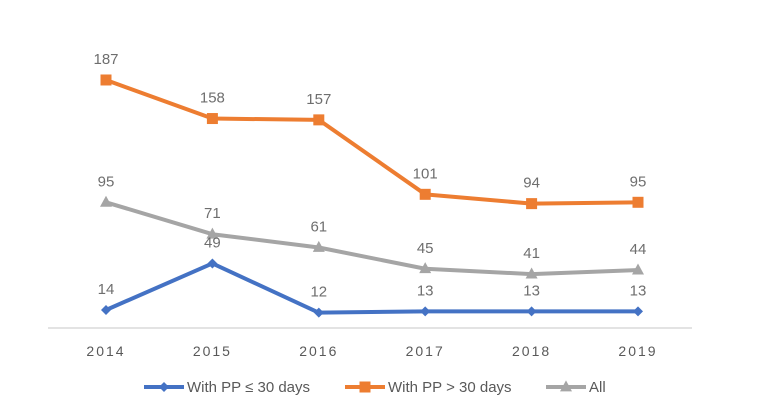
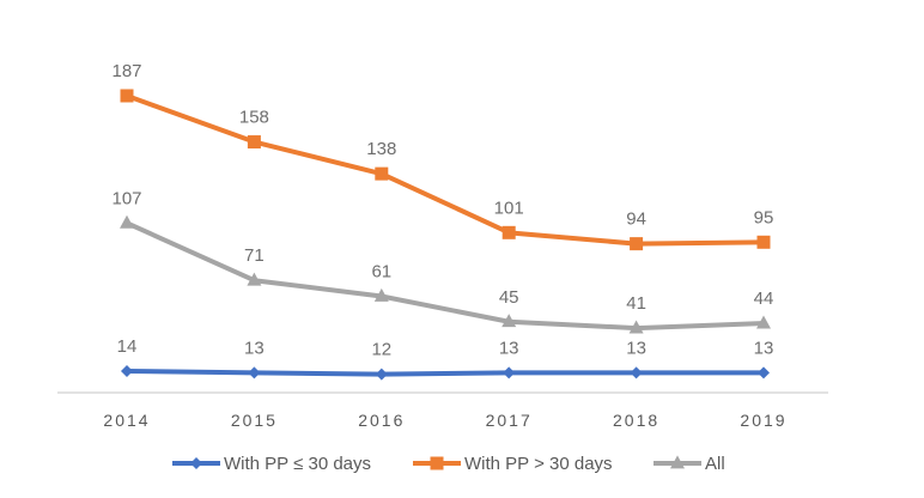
All/2014: 95 -> 107
With PP ≤ 30 days/2015: 49 -> 13
With PP > 30 days/2016: 157 -> 138
